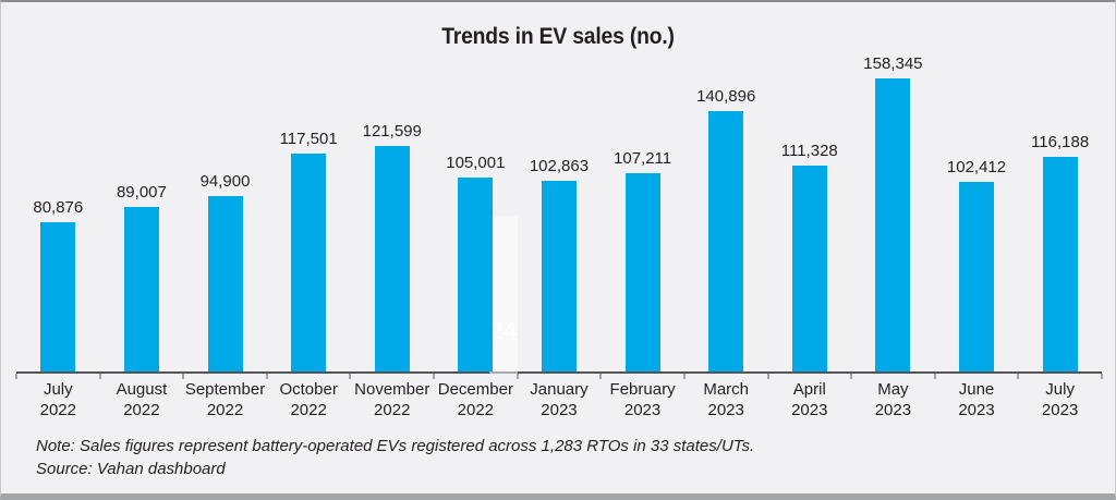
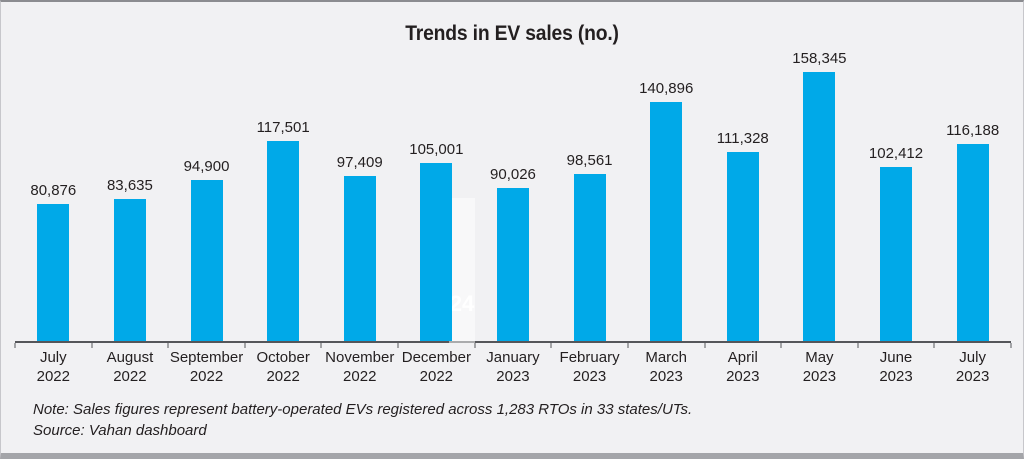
August 2022: 89,007 -> 83,635
November 2022: 121,599 -> 97,409
January 2023: 102,863 -> 90,026
February 2023: 107,211 -> 98,561
